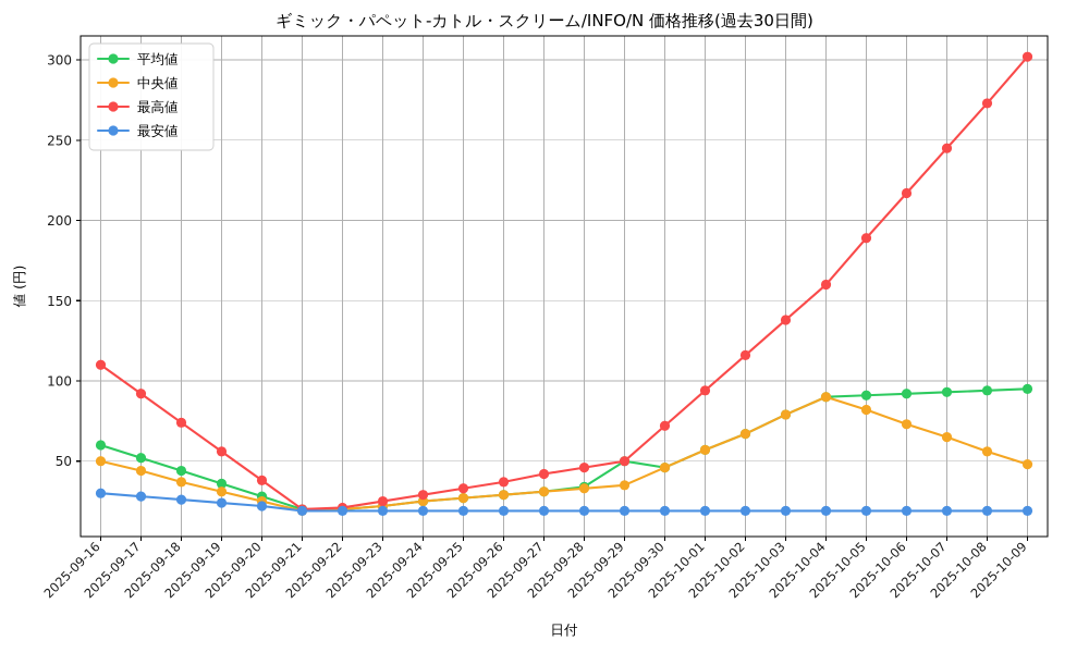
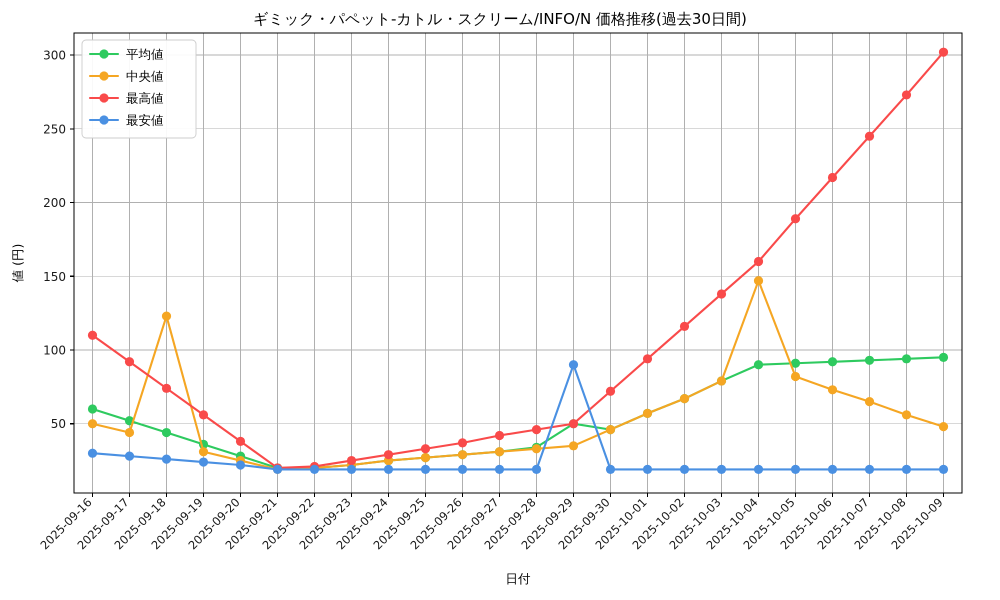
中央値/2025-09-18: 37 -> 123
最安値/2025-09-29: 19 -> 90
中央値/2025-10-04: 90 -> 147
